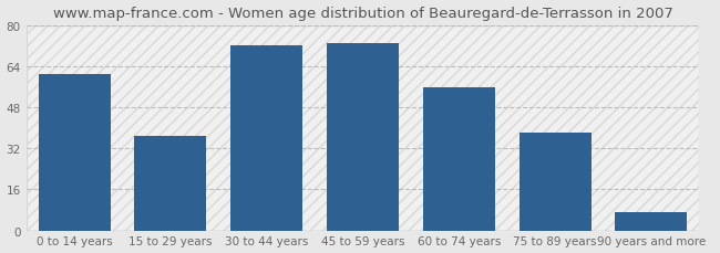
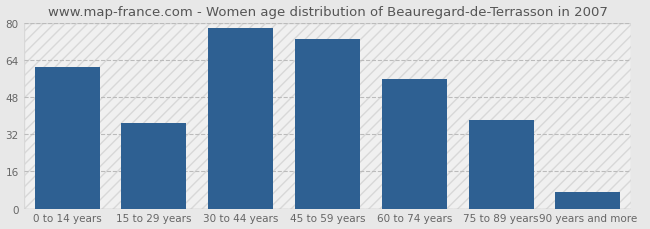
30 to 44 years: 72 -> 78
